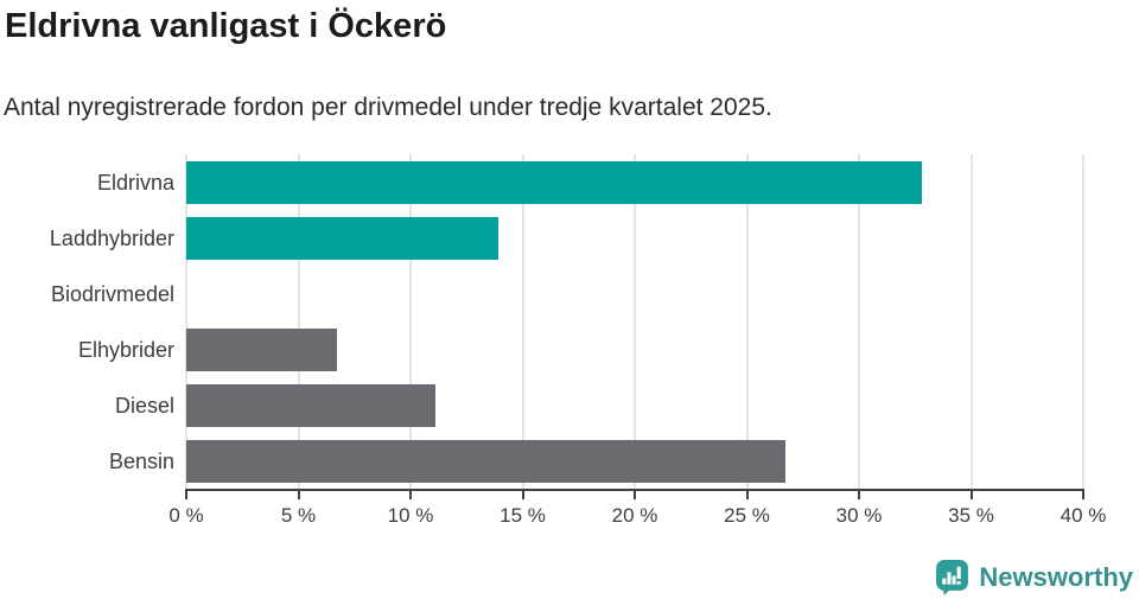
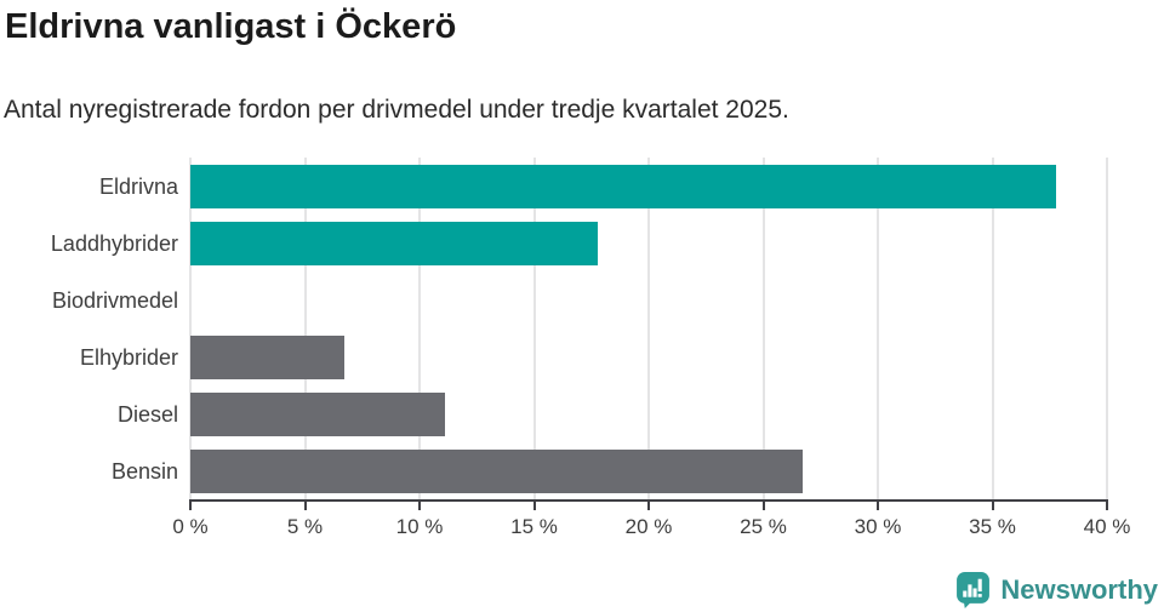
Eldrivna: 32.8% -> 37.8%
Laddhybrider: 13.9% -> 17.8%
